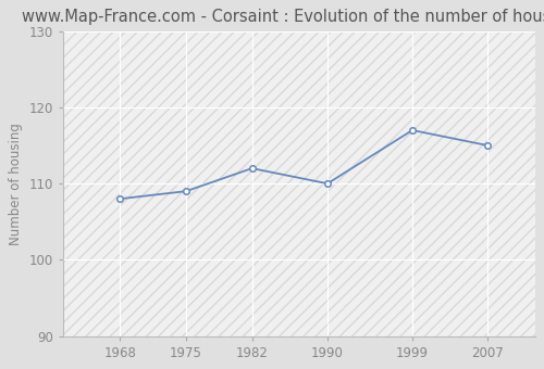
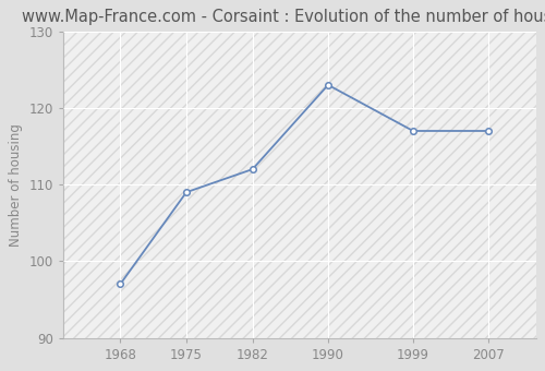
1968: 108 -> 97
1990: 110 -> 123
2007: 115 -> 117
